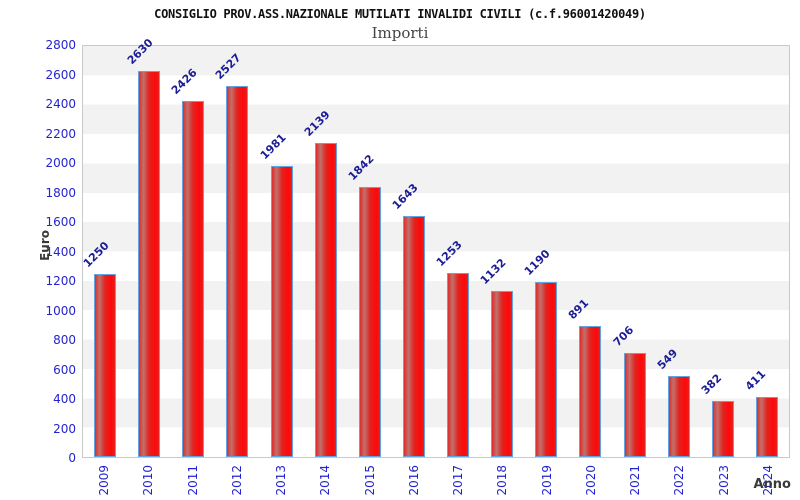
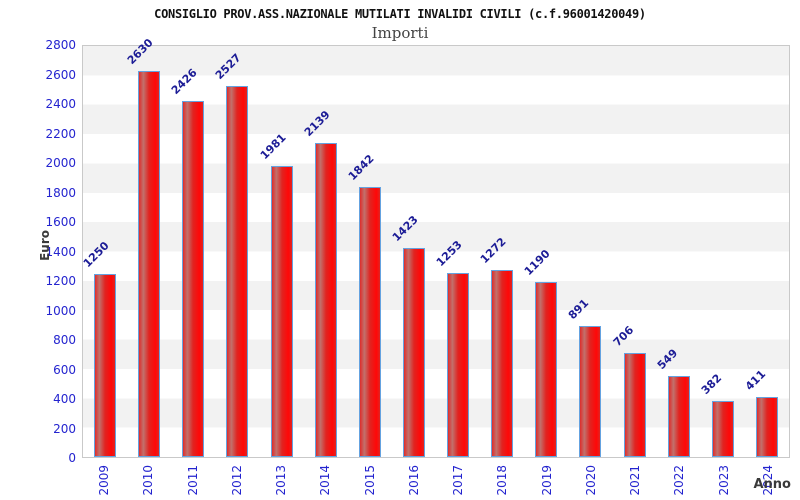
2016: 1643 -> 1423
2018: 1132 -> 1272
